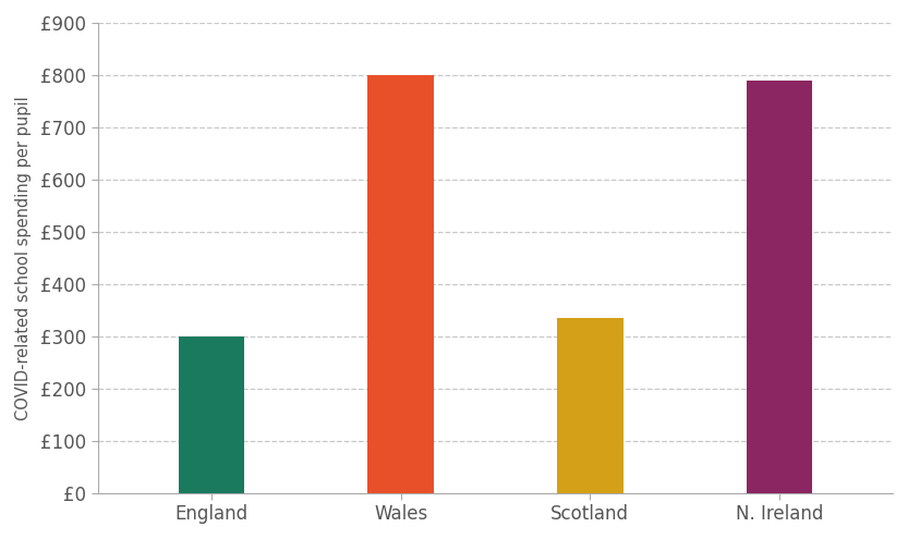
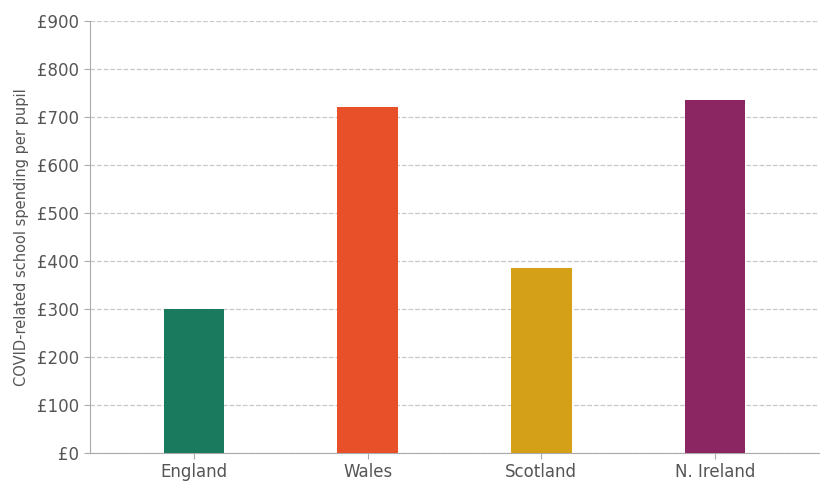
Wales: £800 -> £720
Scotland: £335 -> £385
N. Ireland: £790 -> £735
